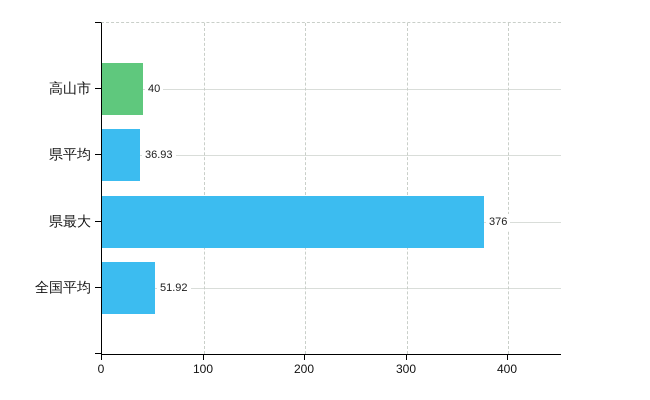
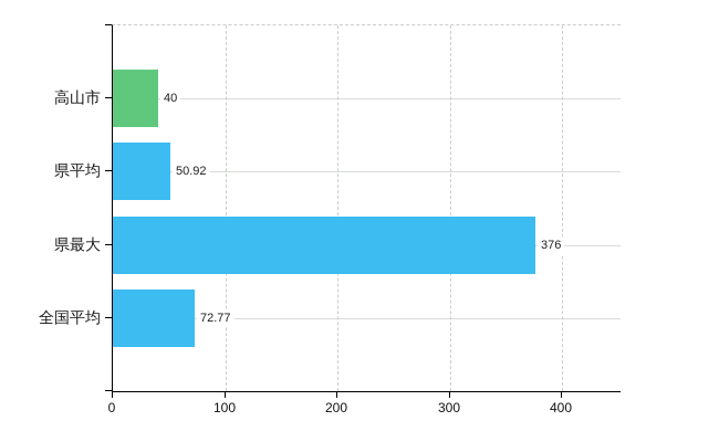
県平均: 36.93 -> 50.92
全国平均: 51.92 -> 72.77
